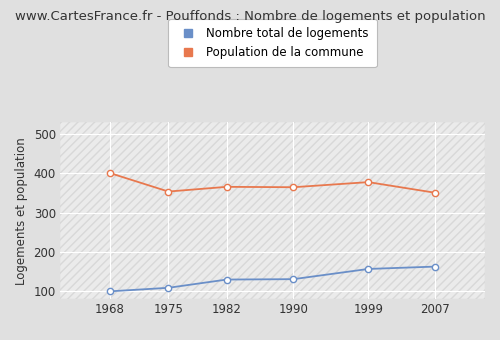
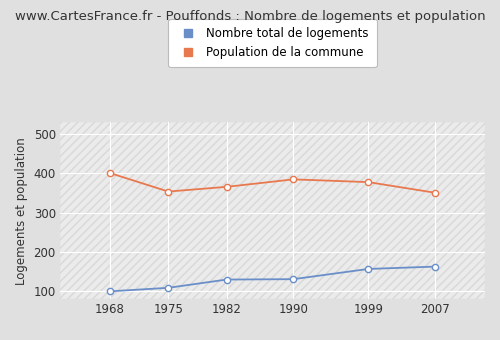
Population de la commune/1990: 365 -> 385
